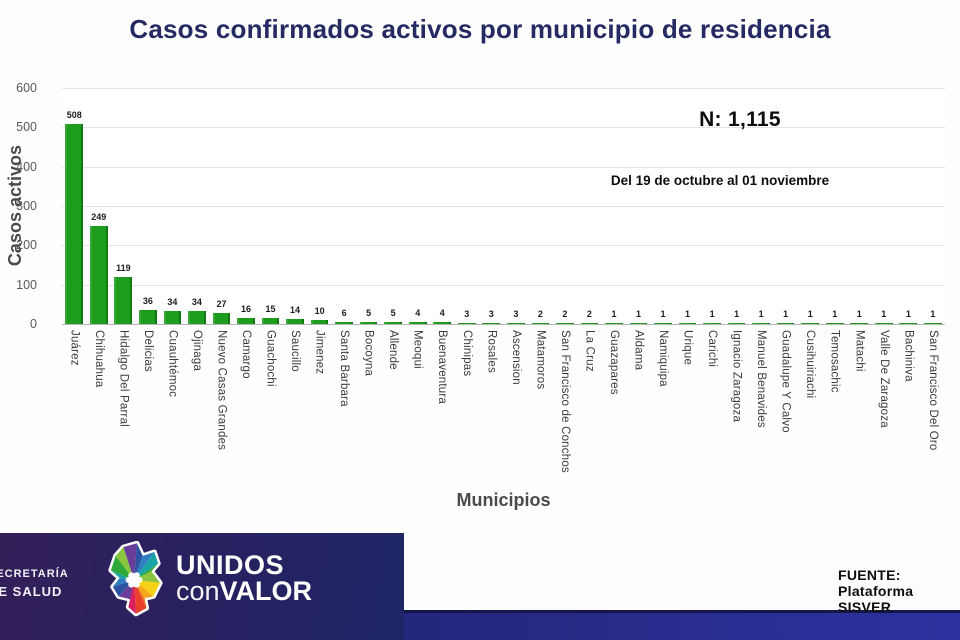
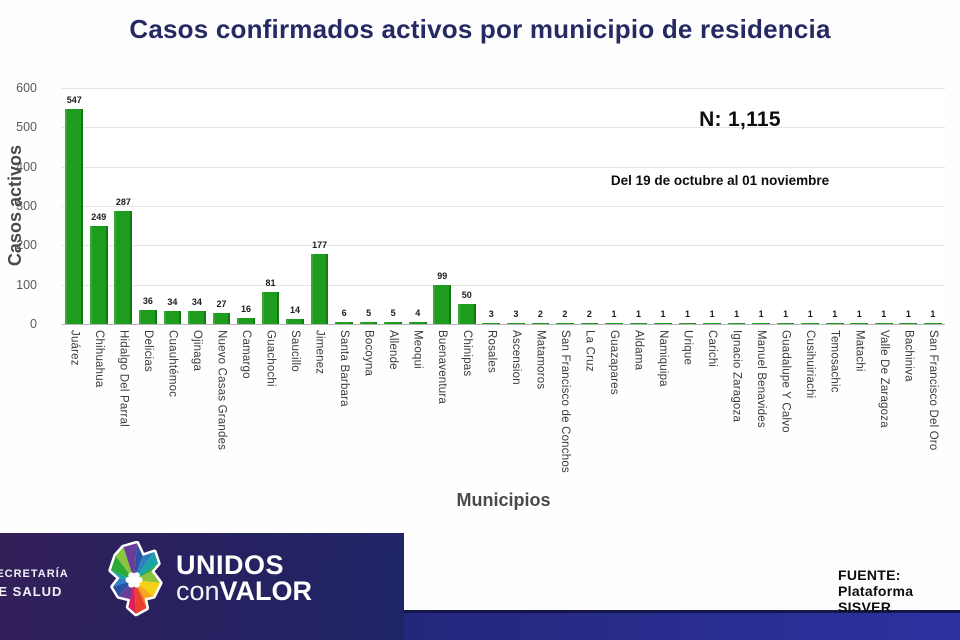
Juárez: 508 -> 547
Hidalgo Del Parral: 119 -> 287
Guachochi: 15 -> 81
Jimenez: 10 -> 177
Buenaventura: 4 -> 99
Chinipas: 3 -> 50
